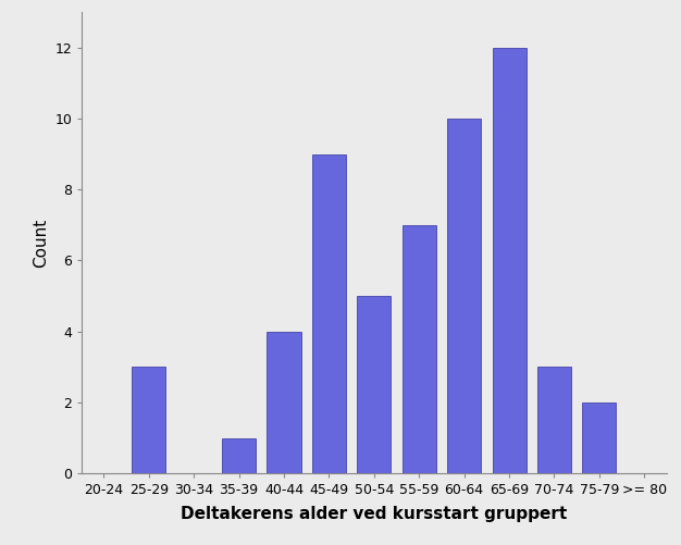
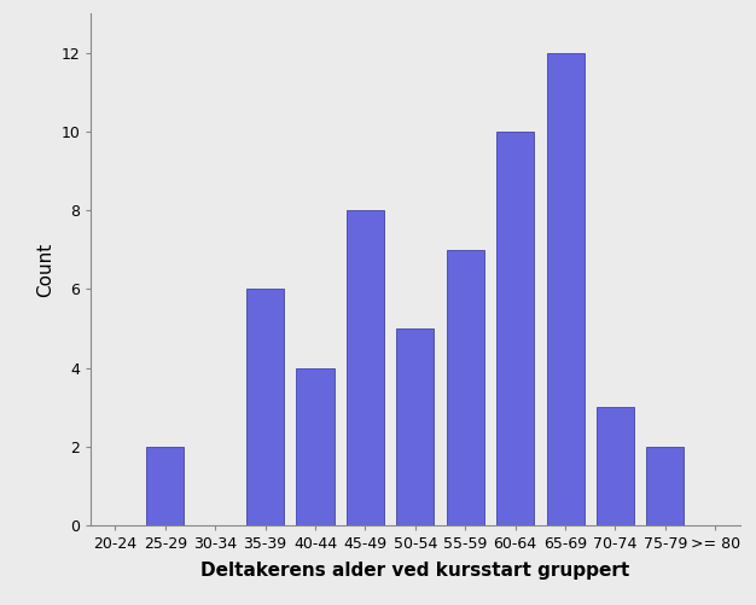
25-29: 3 -> 2
35-39: 1 -> 6
45-49: 9 -> 8
